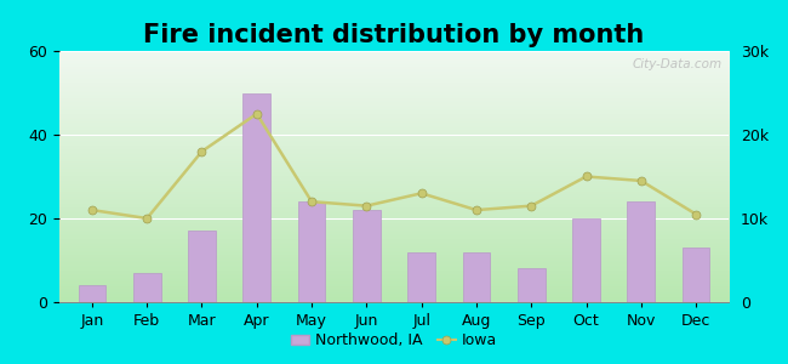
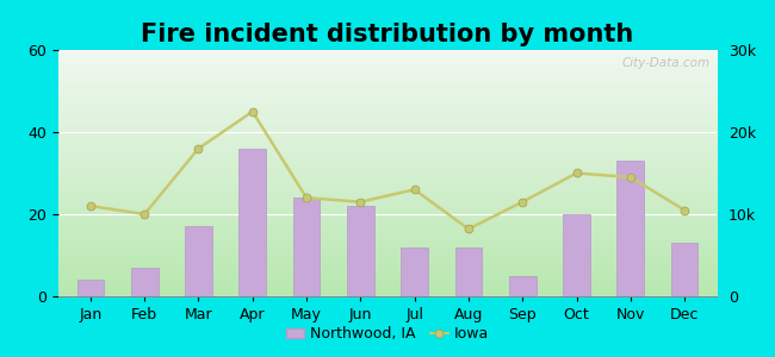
Northwood, IA/Apr: 50 -> 36
Iowa/Aug: 11.0k -> 8.2k
Northwood, IA/Sep: 8 -> 5
Northwood, IA/Nov: 24 -> 33
